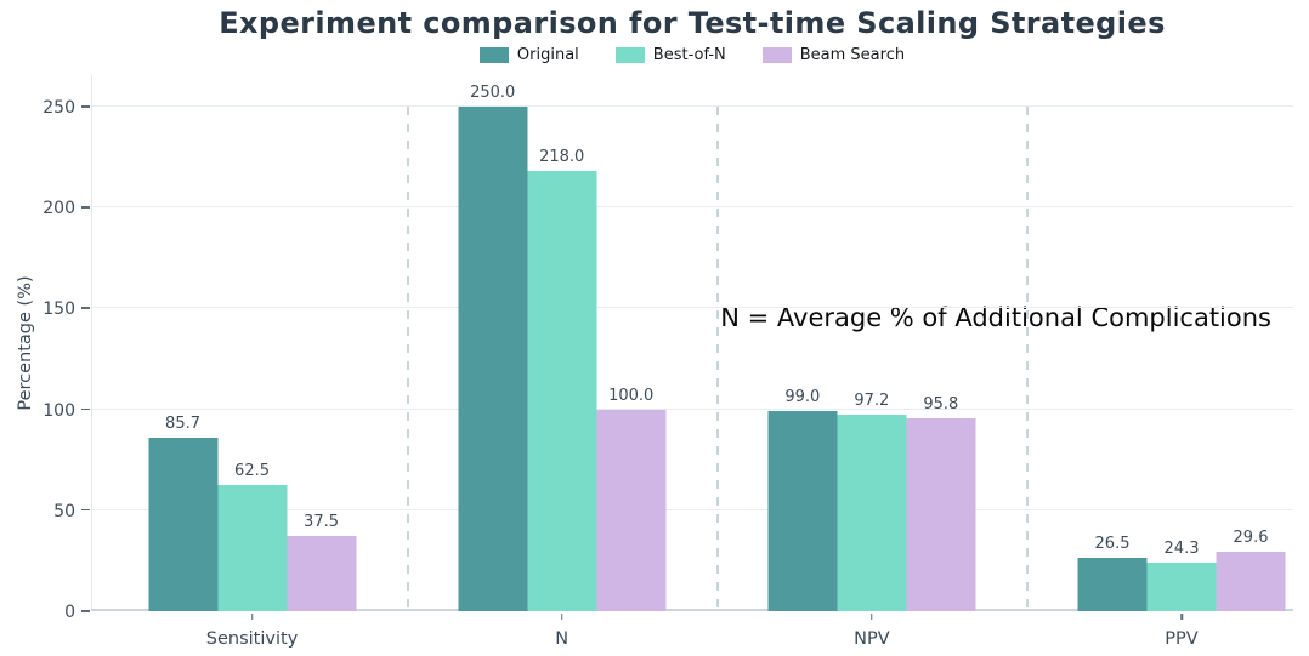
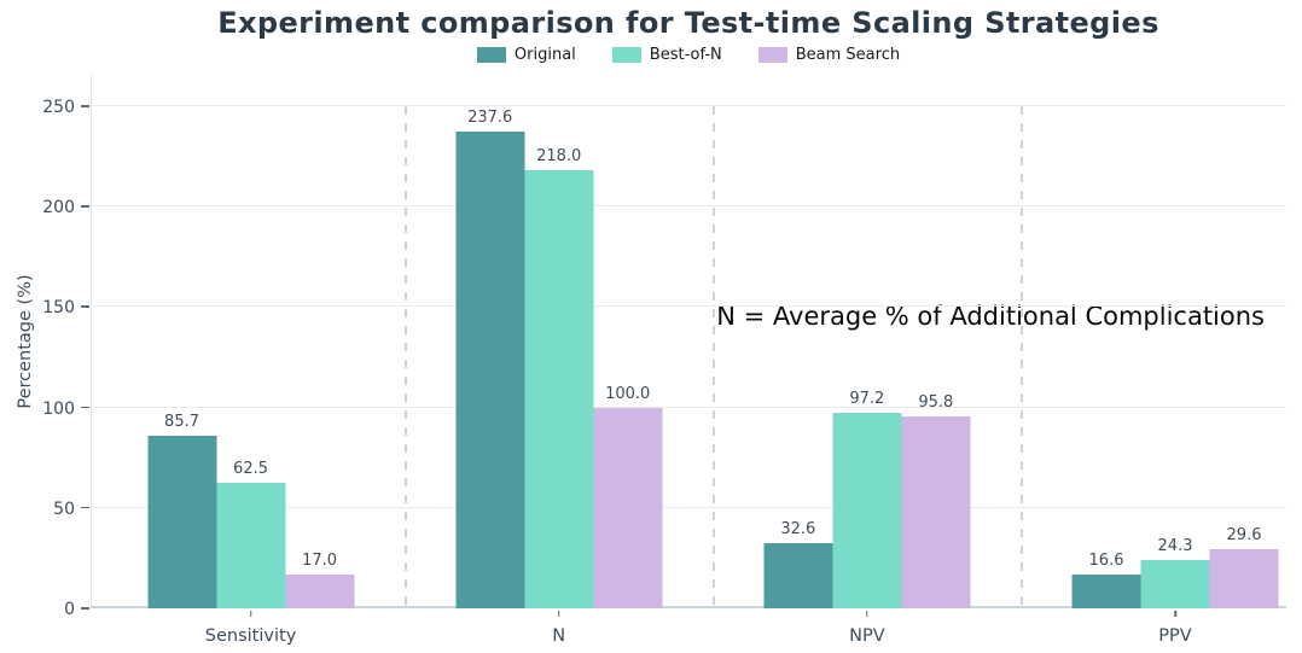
Beam Search/Sensitivity: 37.5 -> 17.0
Original/N: 250.0 -> 237.6
Original/NPV: 99.0 -> 32.6
Original/PPV: 26.5 -> 16.6
